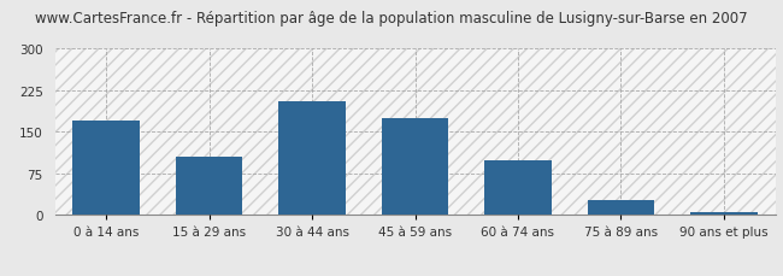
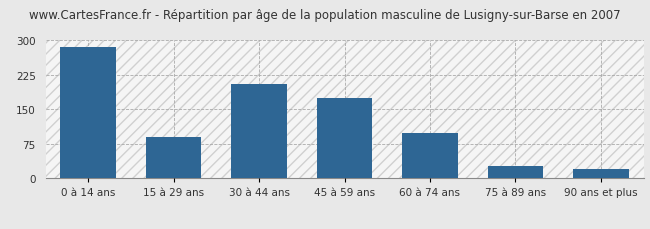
0 à 14 ans: 170 -> 285
15 à 29 ans: 105 -> 90
90 ans et plus: 5 -> 20
